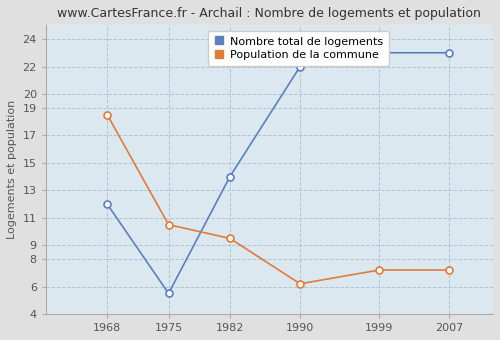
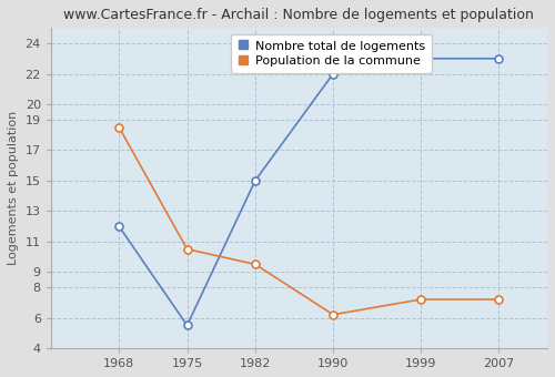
Nombre total de logements/1982: 14.0 -> 15.0
